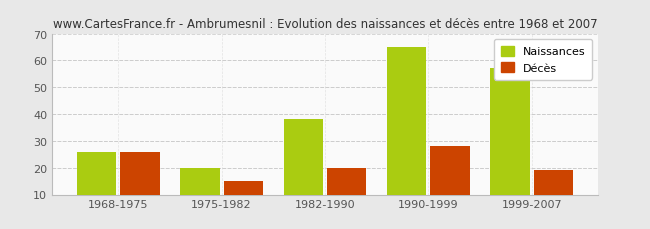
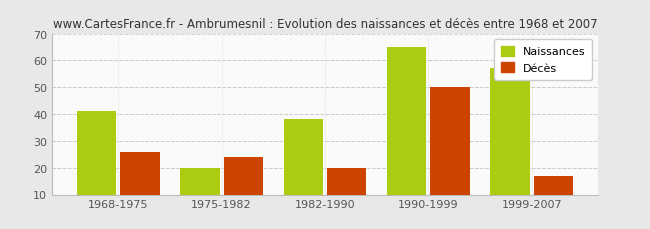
Naissances/1968-1975: 26 -> 41
Décès/1975-1982: 15 -> 24
Décès/1990-1999: 28 -> 50
Décès/1999-2007: 19 -> 17
